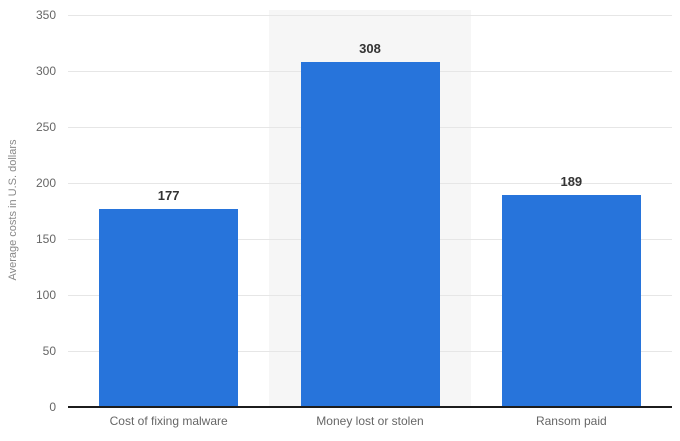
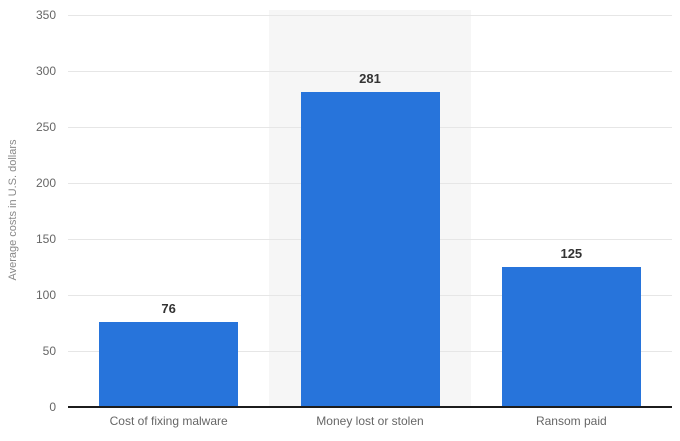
Cost of fixing malware: 177 -> 76
Money lost or stolen: 308 -> 281
Ransom paid: 189 -> 125
